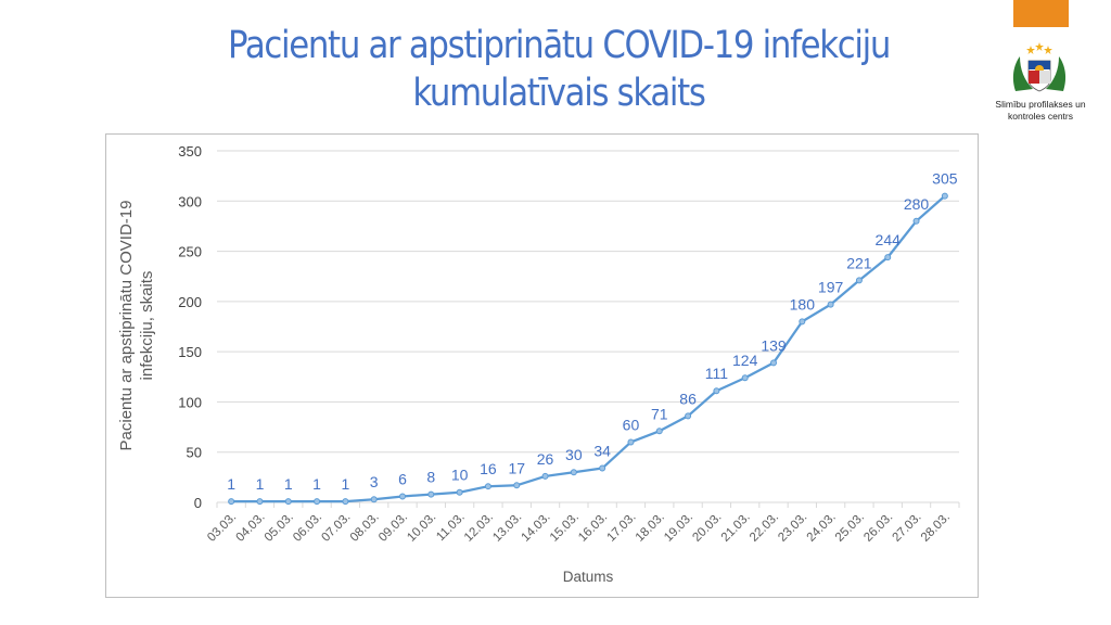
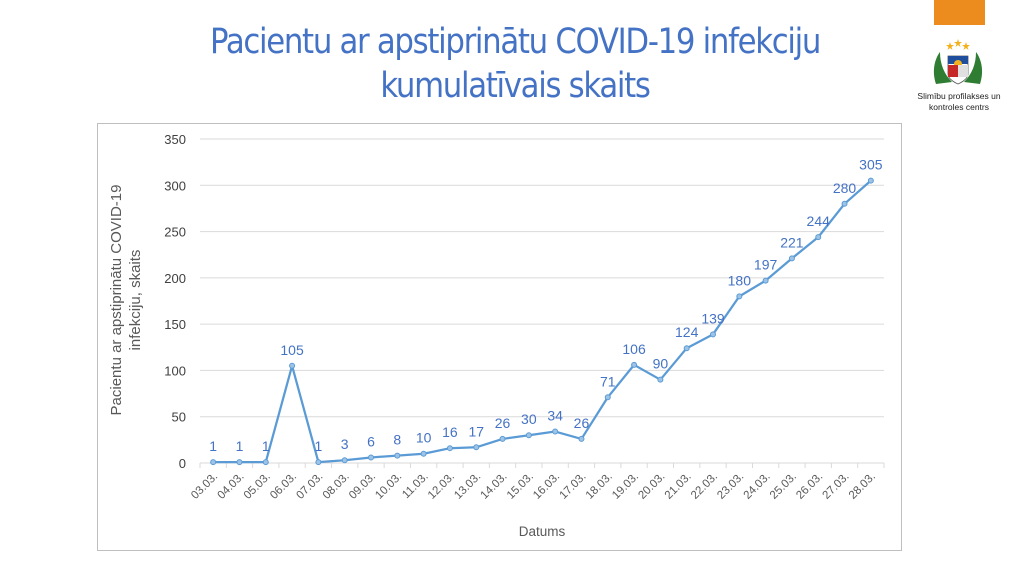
06.03.: 1 -> 105
17.03.: 60 -> 26
19.03.: 86 -> 106
20.03.: 111 -> 90
